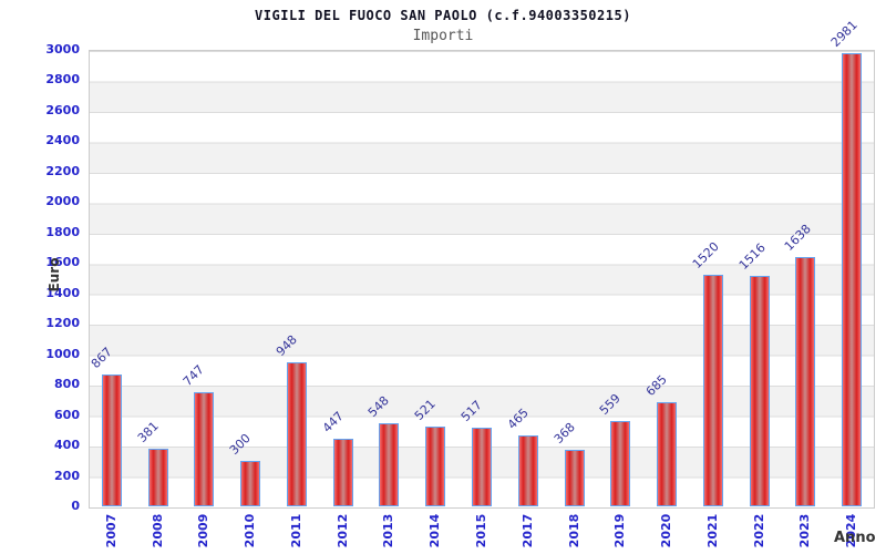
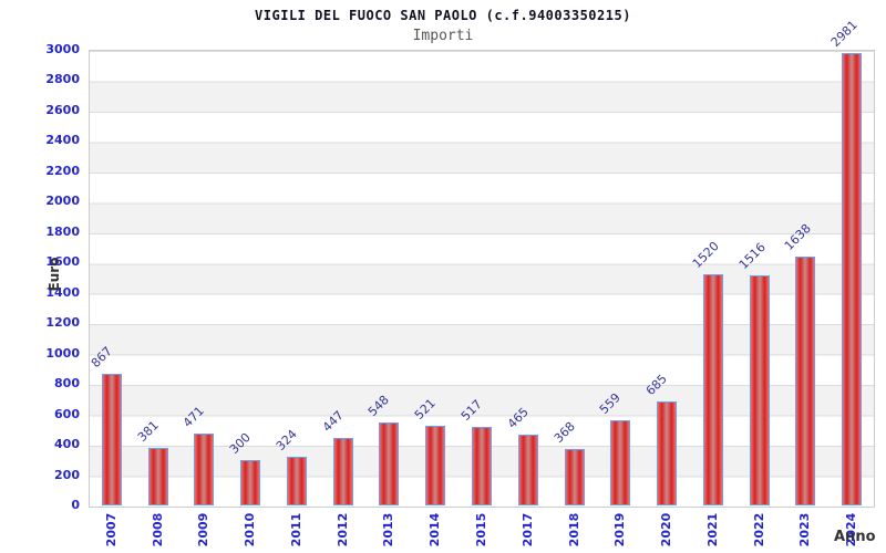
2009: 747 -> 471
2011: 948 -> 324
